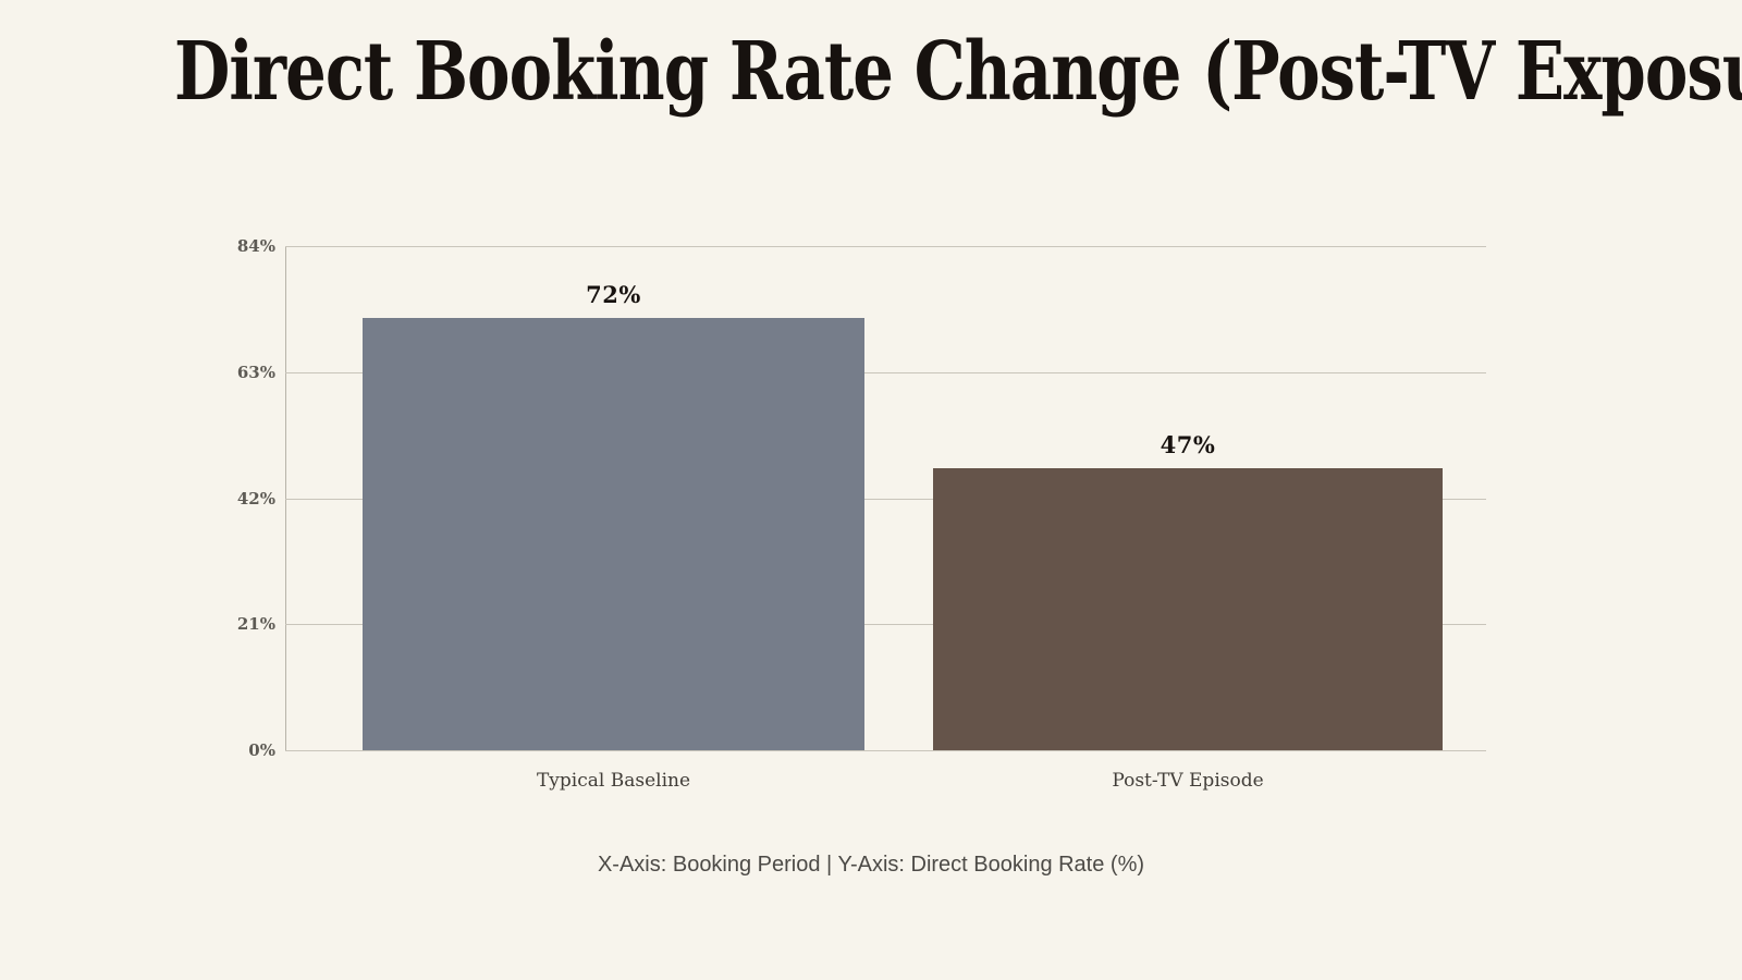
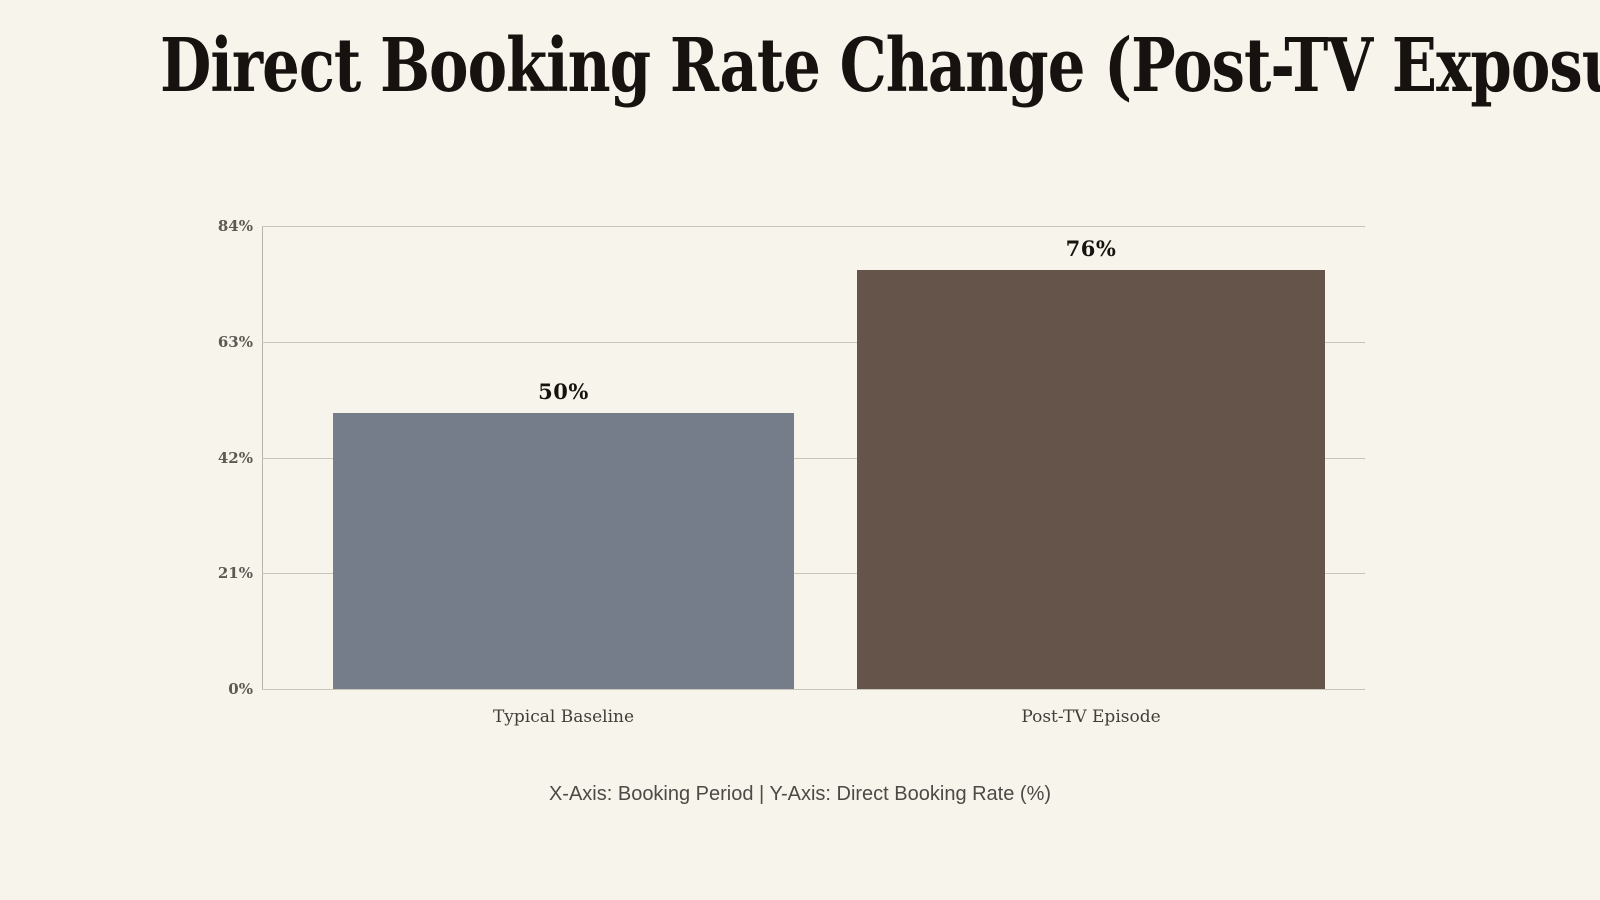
Typical Baseline: 72% -> 50%
Post-TV Episode: 47% -> 76%
